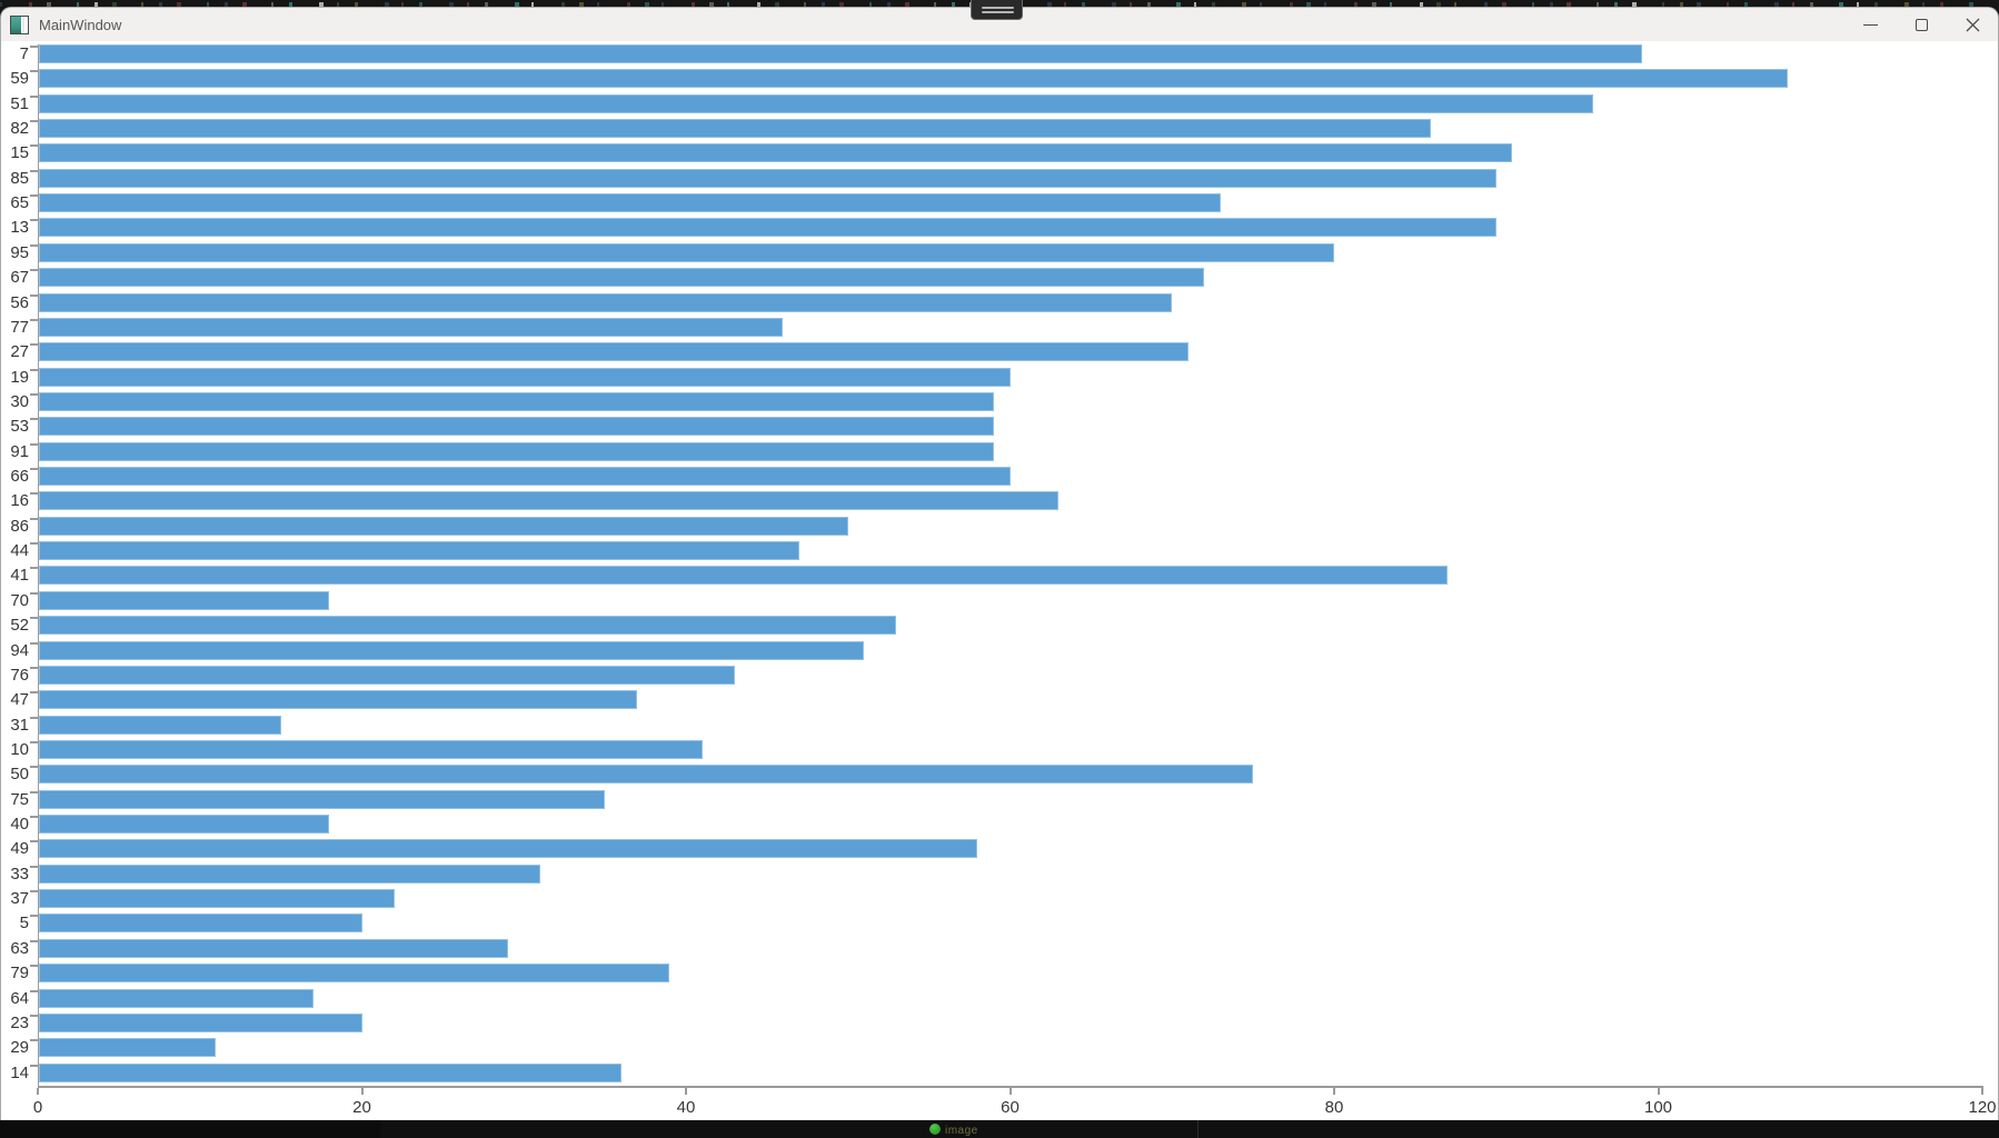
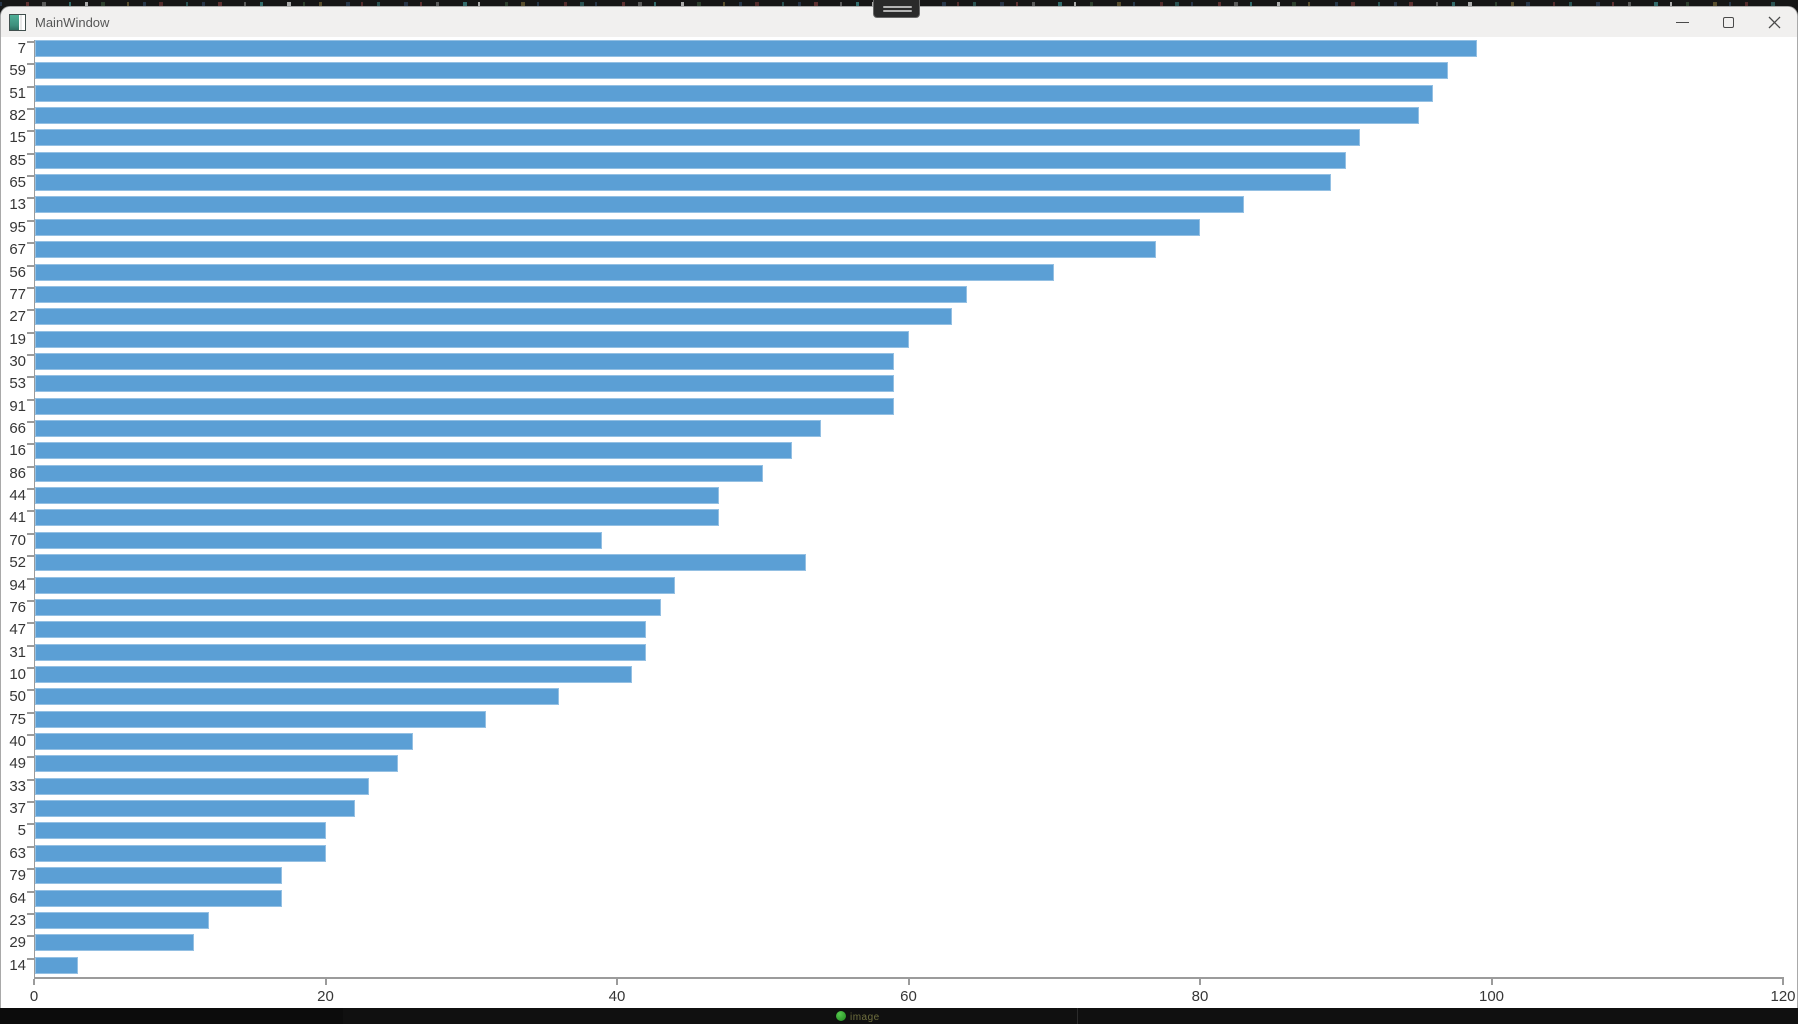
59: 108 -> 97
82: 86 -> 95
65: 73 -> 89
13: 90 -> 83
67: 72 -> 77
77: 46 -> 64
27: 71 -> 63
66: 60 -> 54
16: 63 -> 52
41: 87 -> 47
70: 18 -> 39
94: 51 -> 44
47: 37 -> 42
31: 15 -> 42
50: 75 -> 36
75: 35 -> 31
40: 18 -> 26
49: 58 -> 25
33: 31 -> 23
63: 29 -> 20
79: 39 -> 17
23: 20 -> 12
14: 36 -> 3
